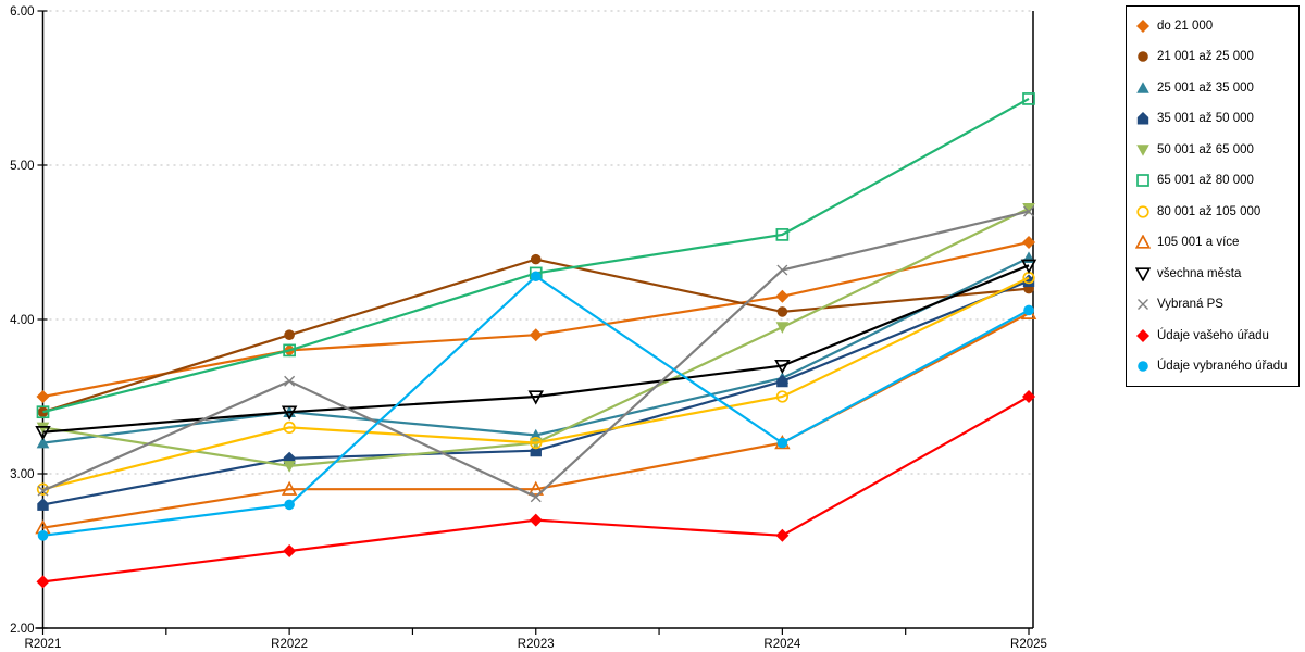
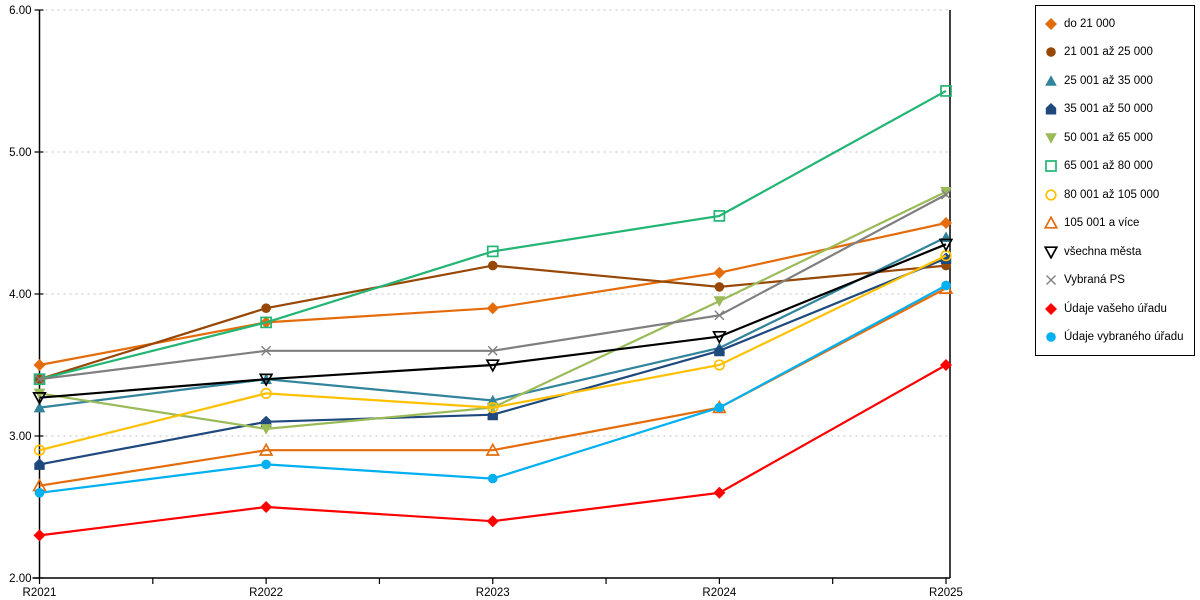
Vybraná PS/R2021: 2.89 -> 3.40
21 001 až 25 000/R2023: 4.39 -> 4.20
Vybraná PS/R2023: 2.85 -> 3.60
Údaje vašeho úřadu/R2023: 2.7 -> 2.4
Údaje vybraného úřadu/R2023: 4.28 -> 2.70
Vybraná PS/R2024: 4.32 -> 3.85
